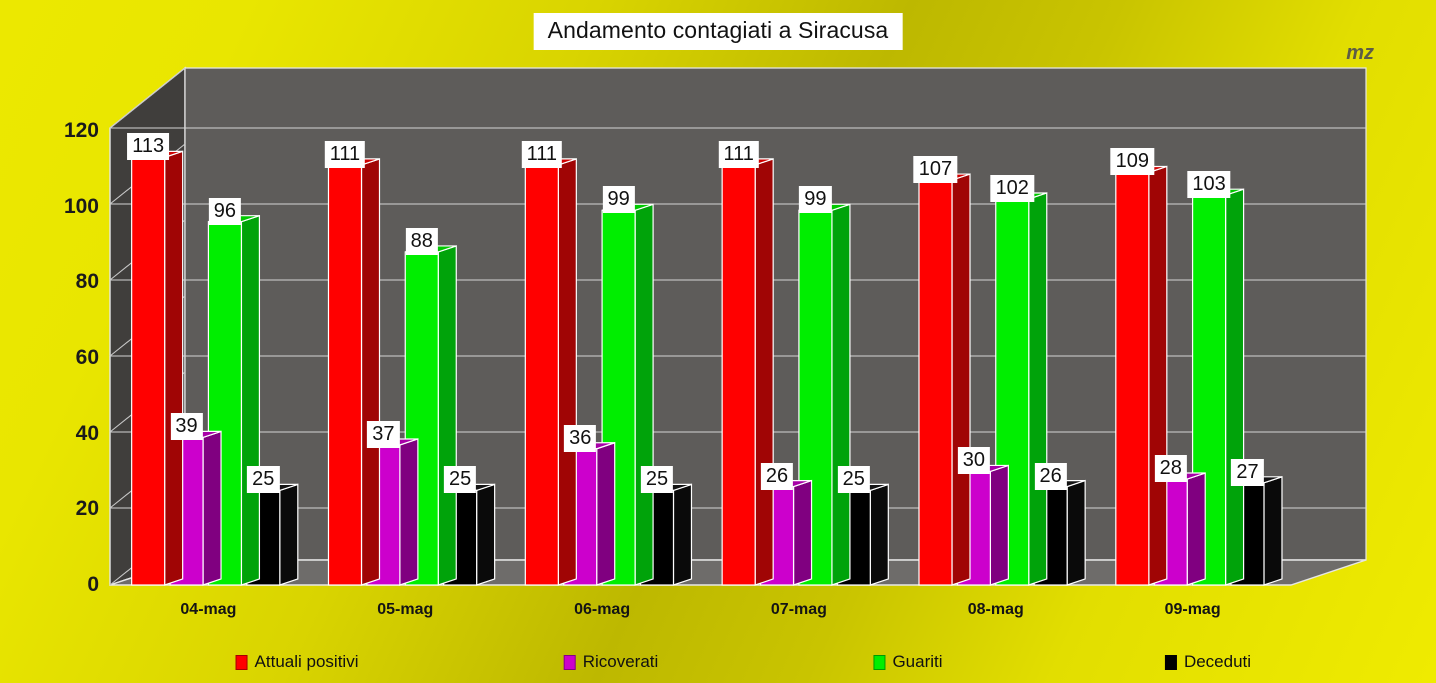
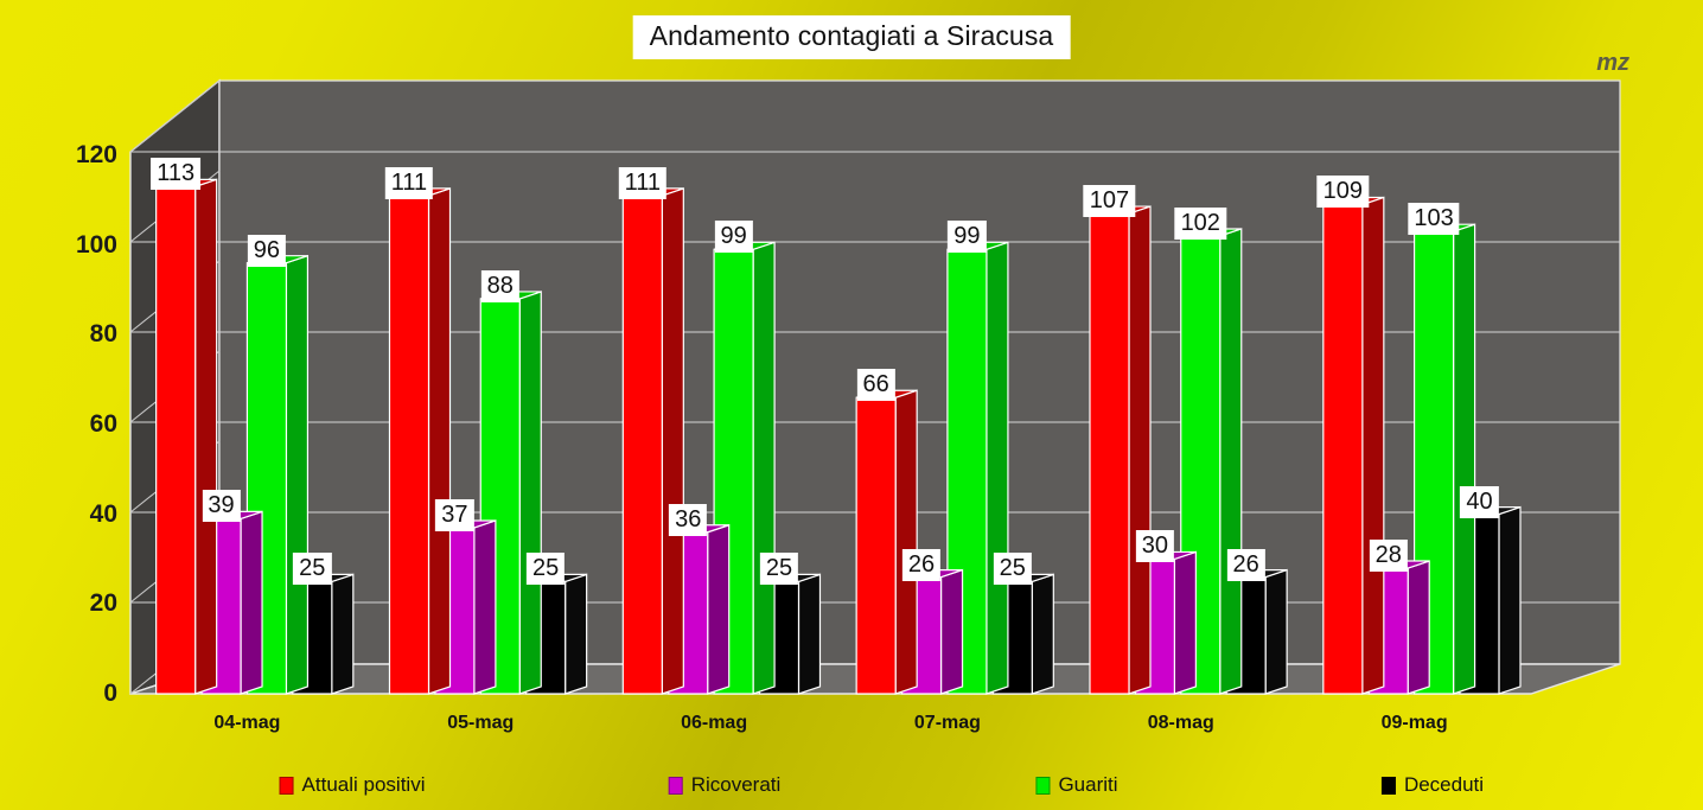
Attuali positivi/07-mag: 111 -> 66
Deceduti/09-mag: 27 -> 40
